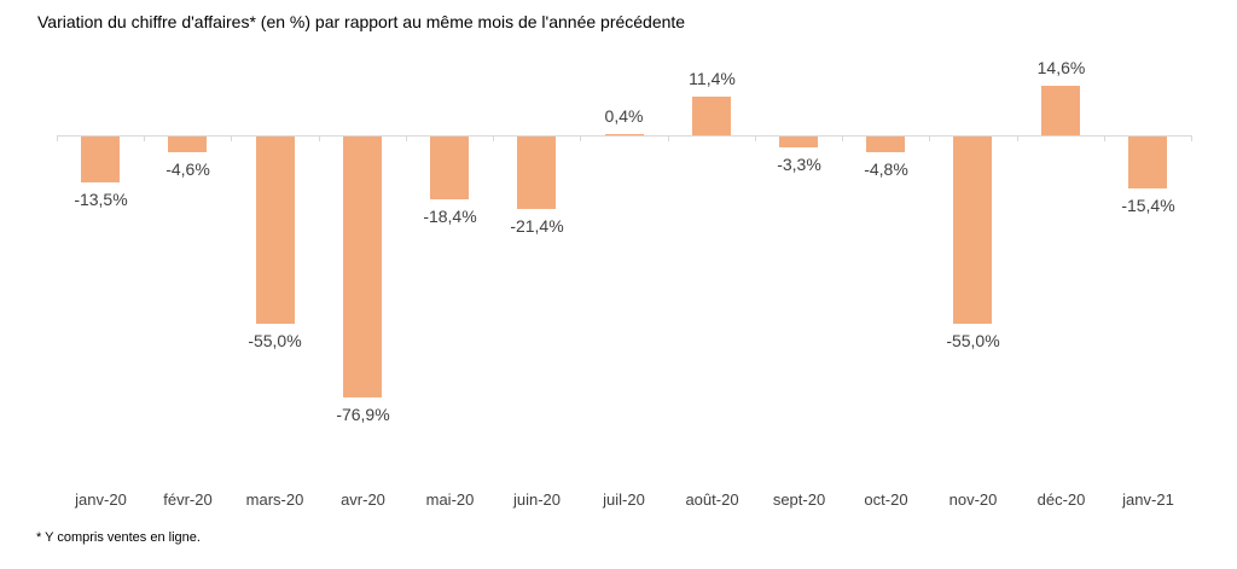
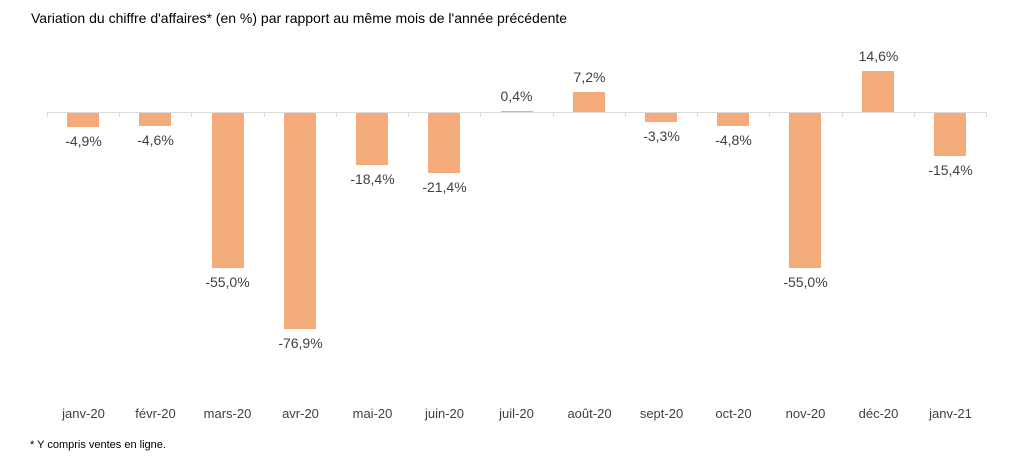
janv-20: -13,5% -> -4,9%
août-20: 11,4% -> 7,2%
